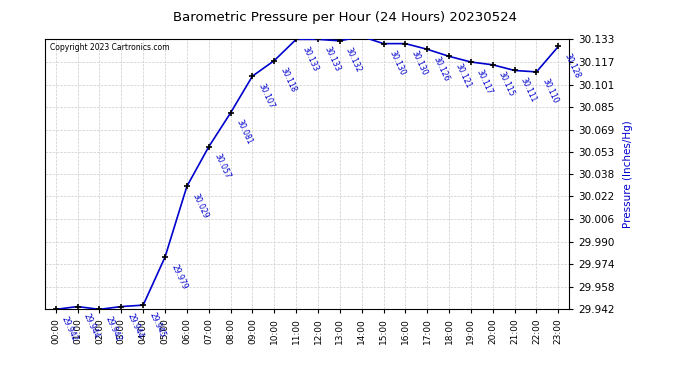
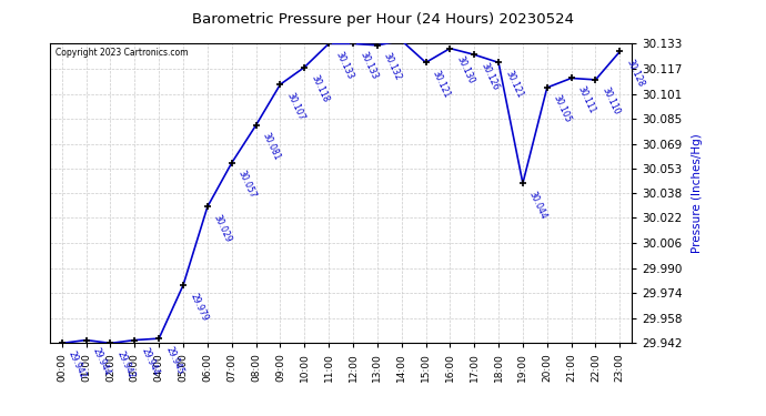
15:00: 30.130 -> 30.121
19:00: 30.117 -> 30.044
20:00: 30.115 -> 30.105
